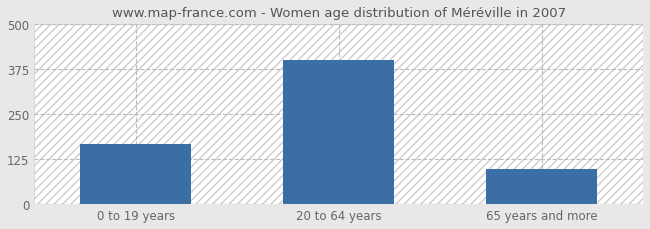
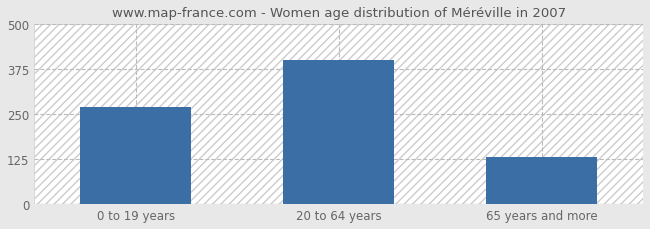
0 to 19 years: 168 -> 270
65 years and more: 98 -> 130
